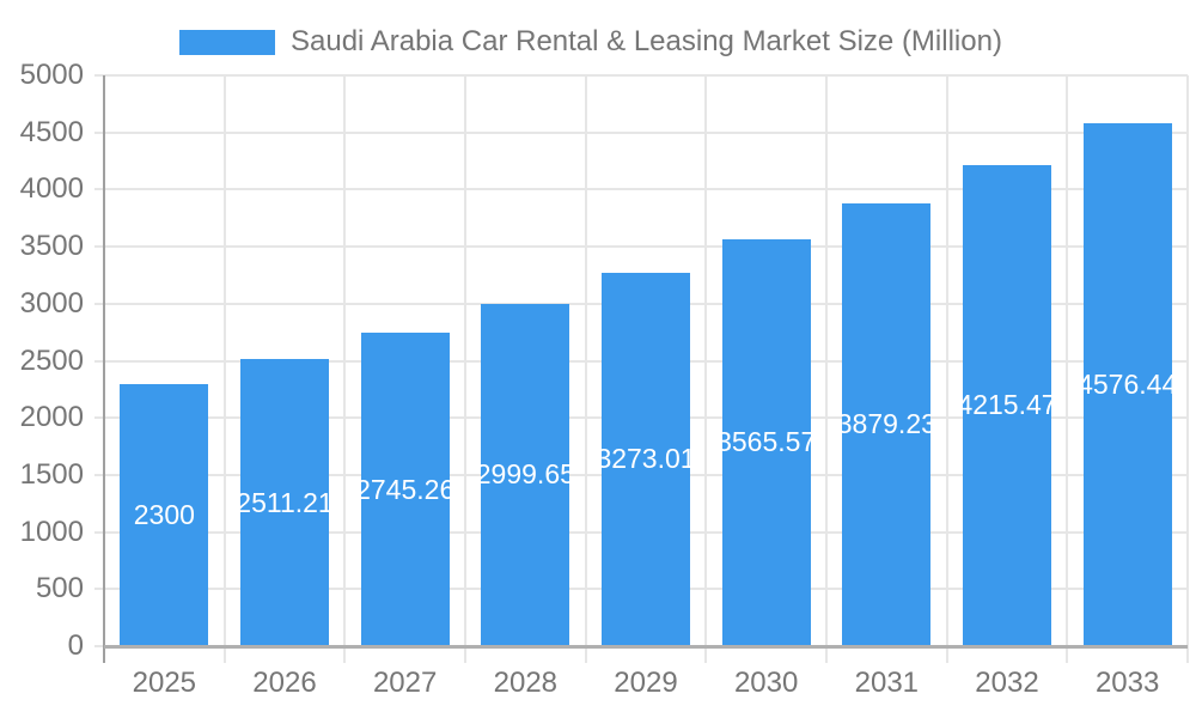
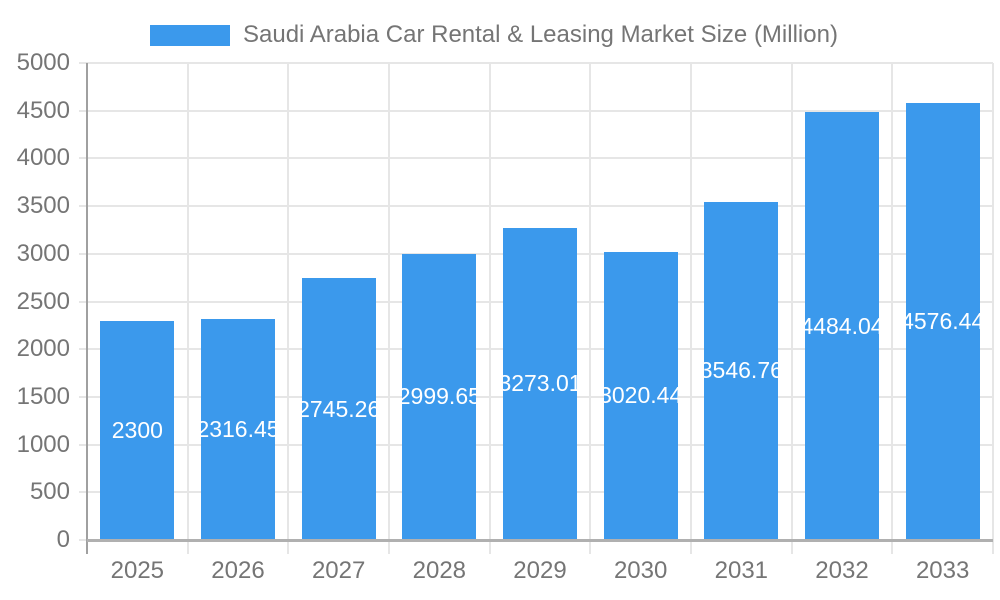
2026: 2511.21 -> 2316.45
2030: 3565.57 -> 3020.44
2031: 3879.23 -> 3546.76
2032: 4215.47 -> 4484.04
